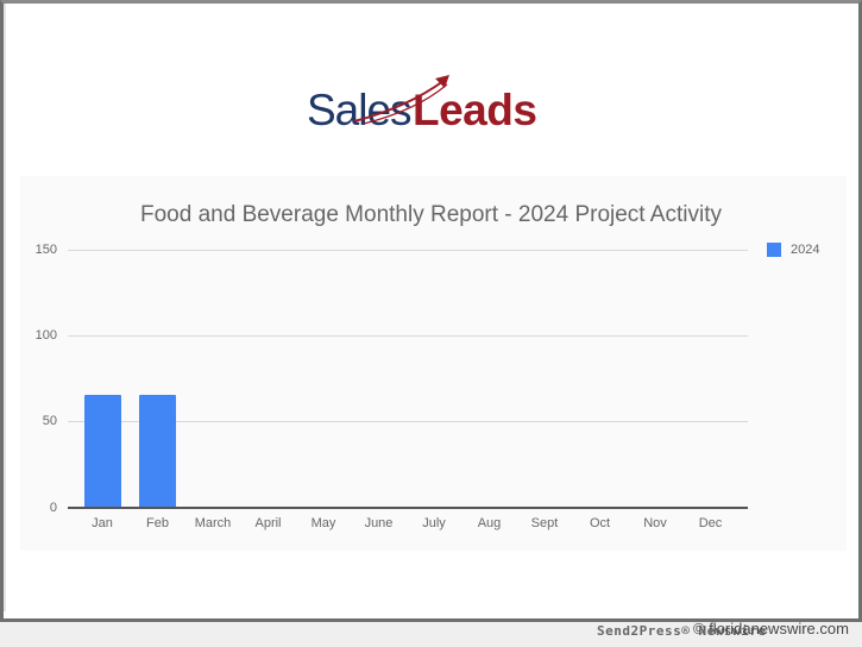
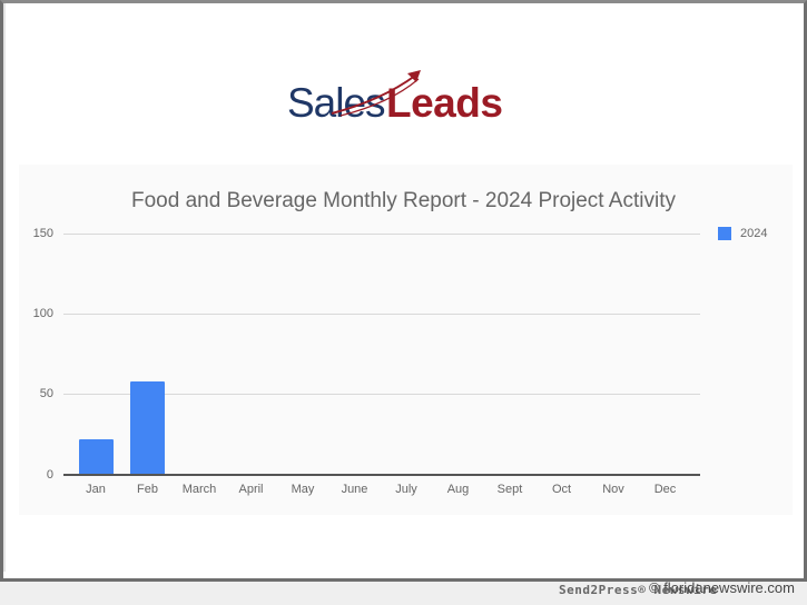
Jan: 66 -> 22
Feb: 66 -> 58
